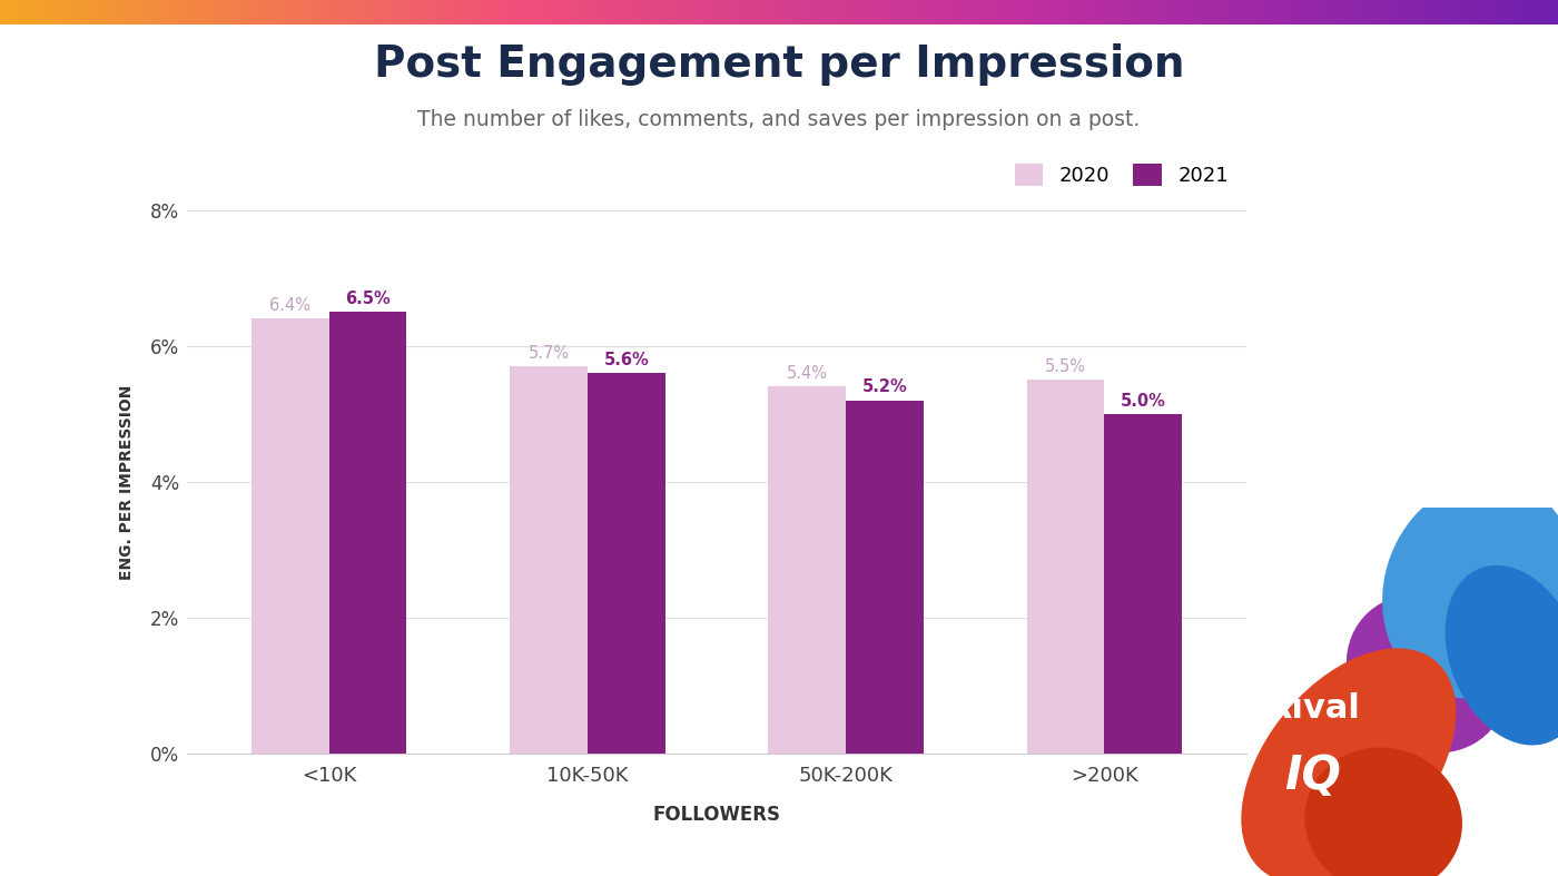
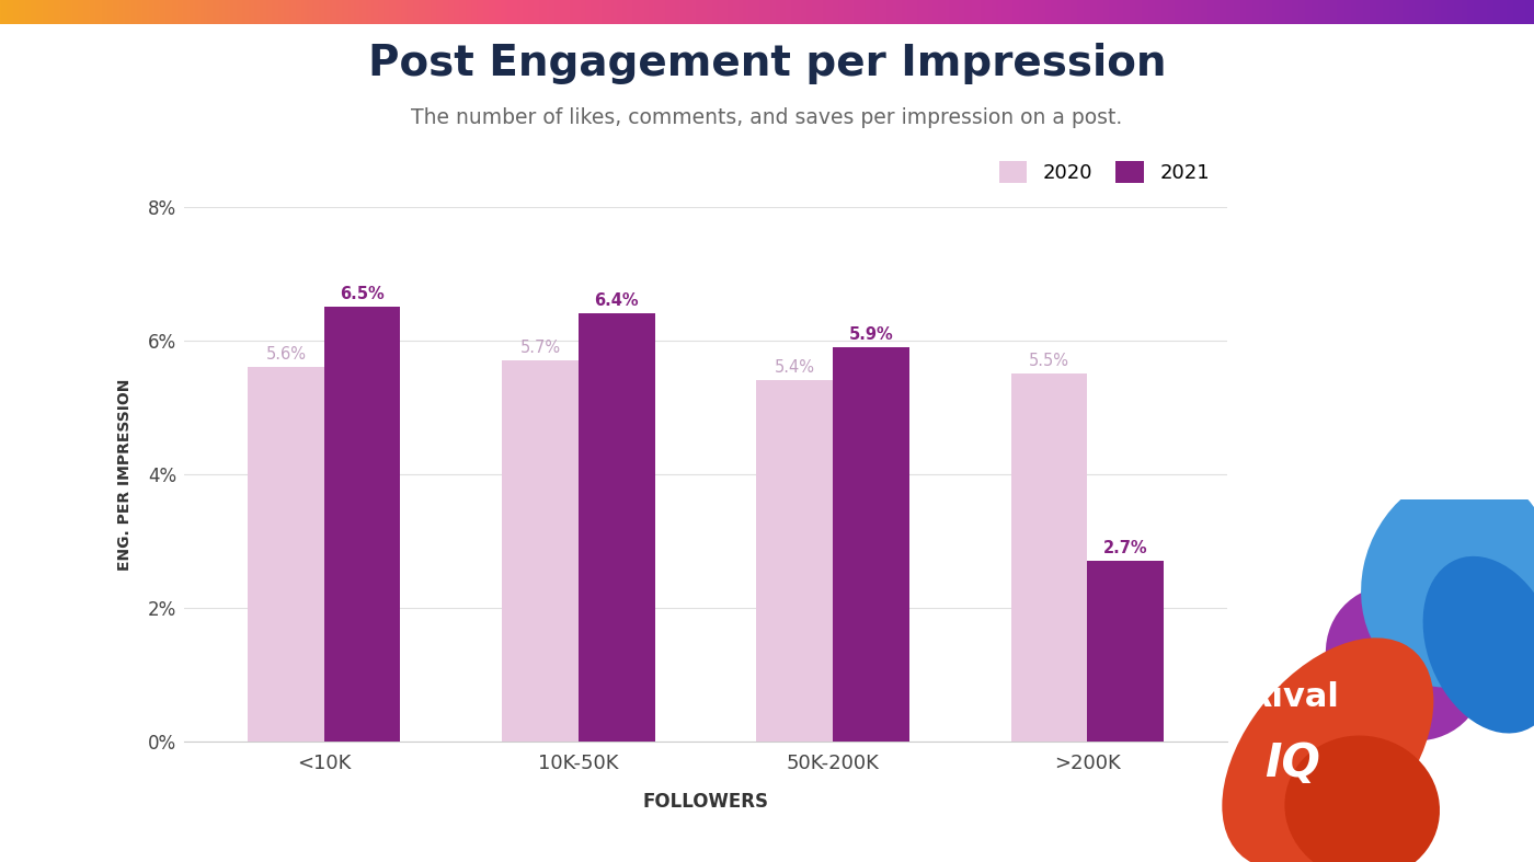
2020/<10K: 6.4% -> 5.6%
2021/10K-50K: 5.6% -> 6.4%
2021/50K-200K: 5.2% -> 5.9%
2021/>200K: 5.0% -> 2.7%
